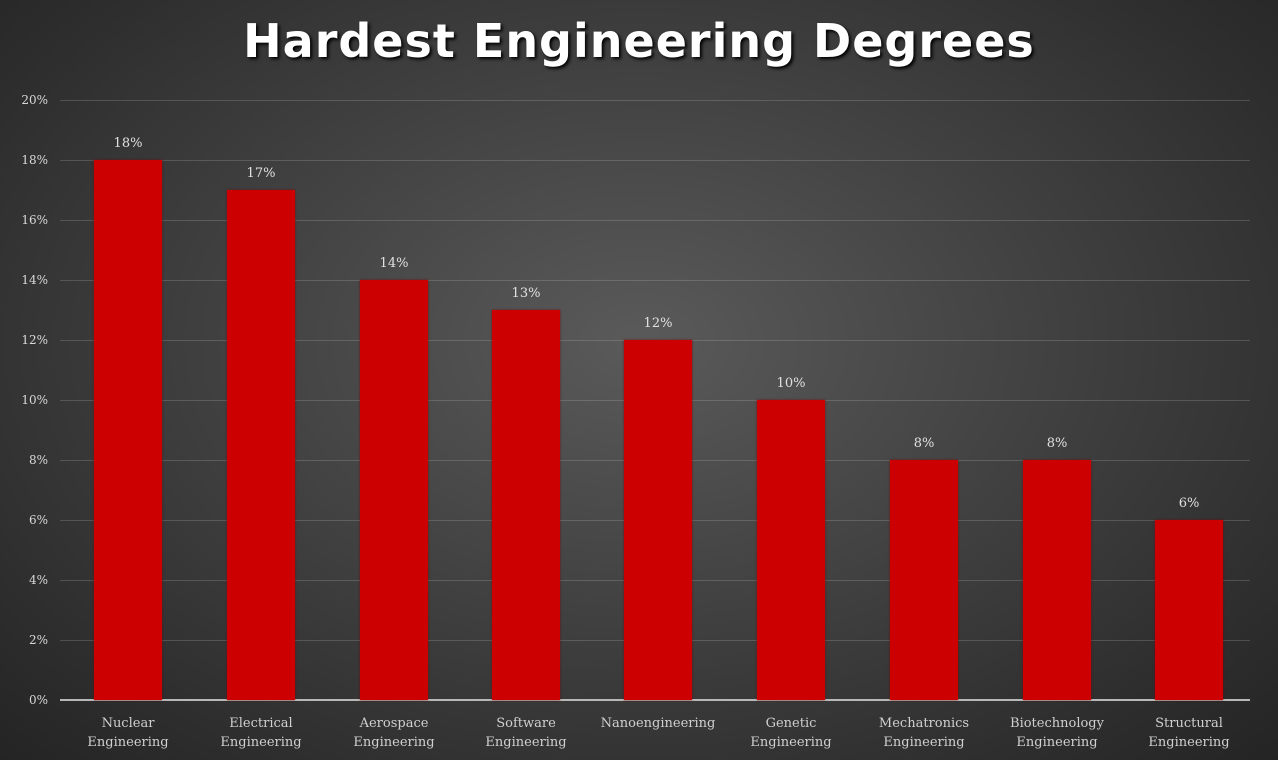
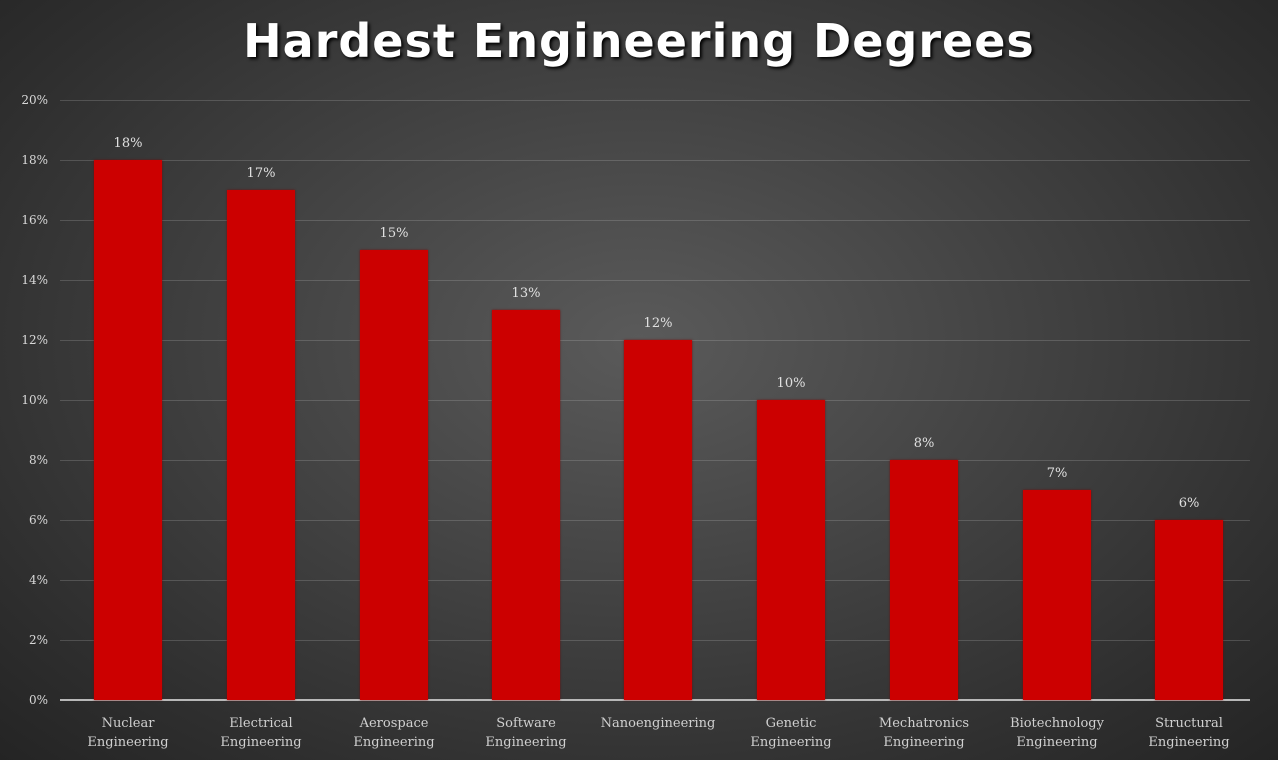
Aerospace Engineering: 14% -> 15%
Biotechnology Engineering: 8% -> 7%
